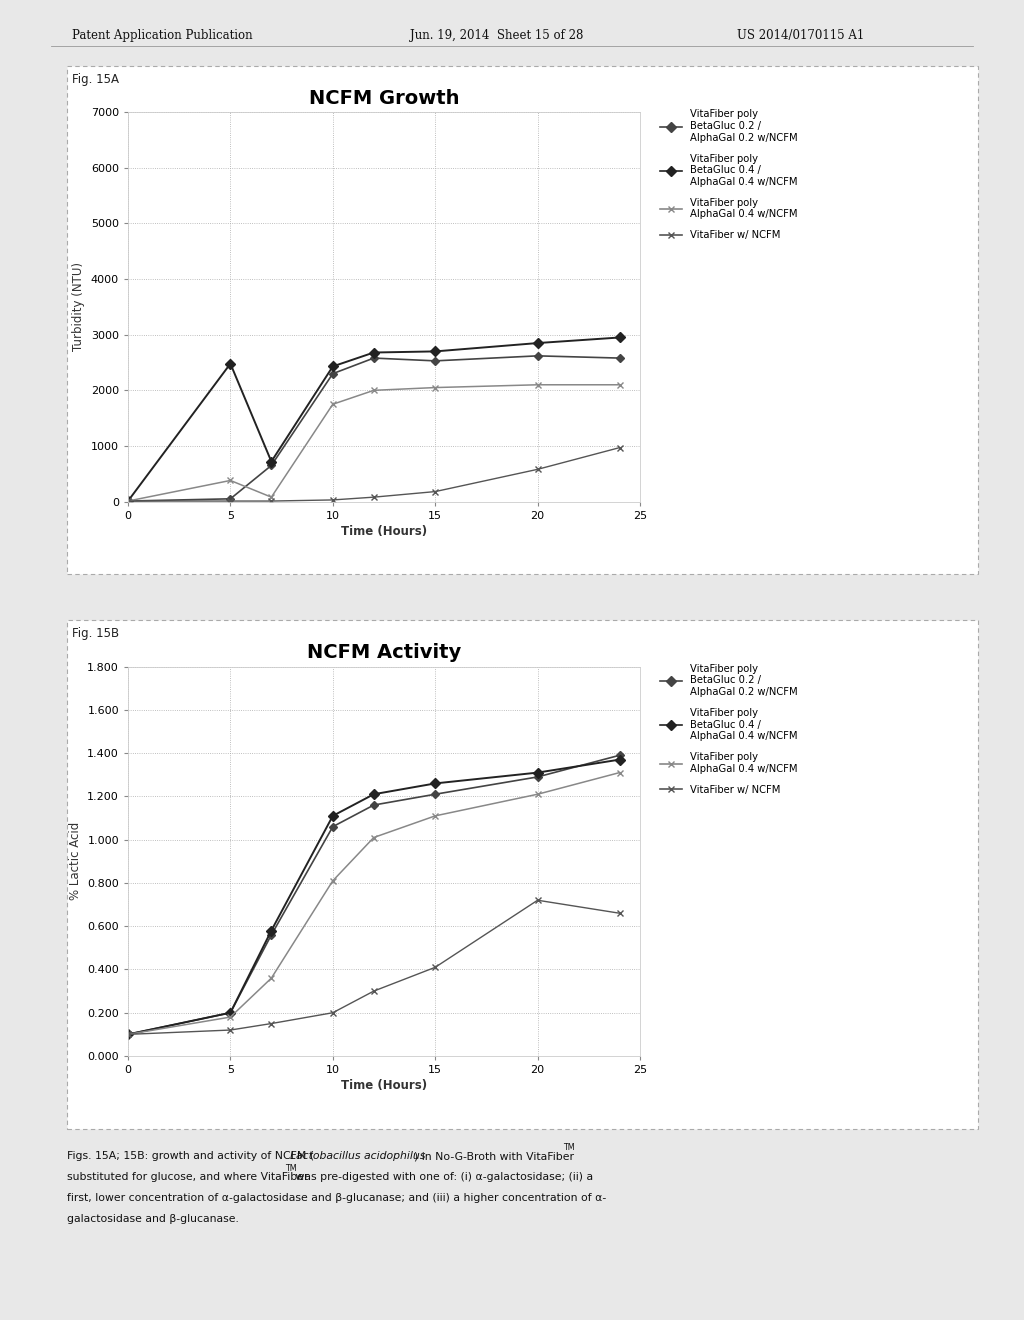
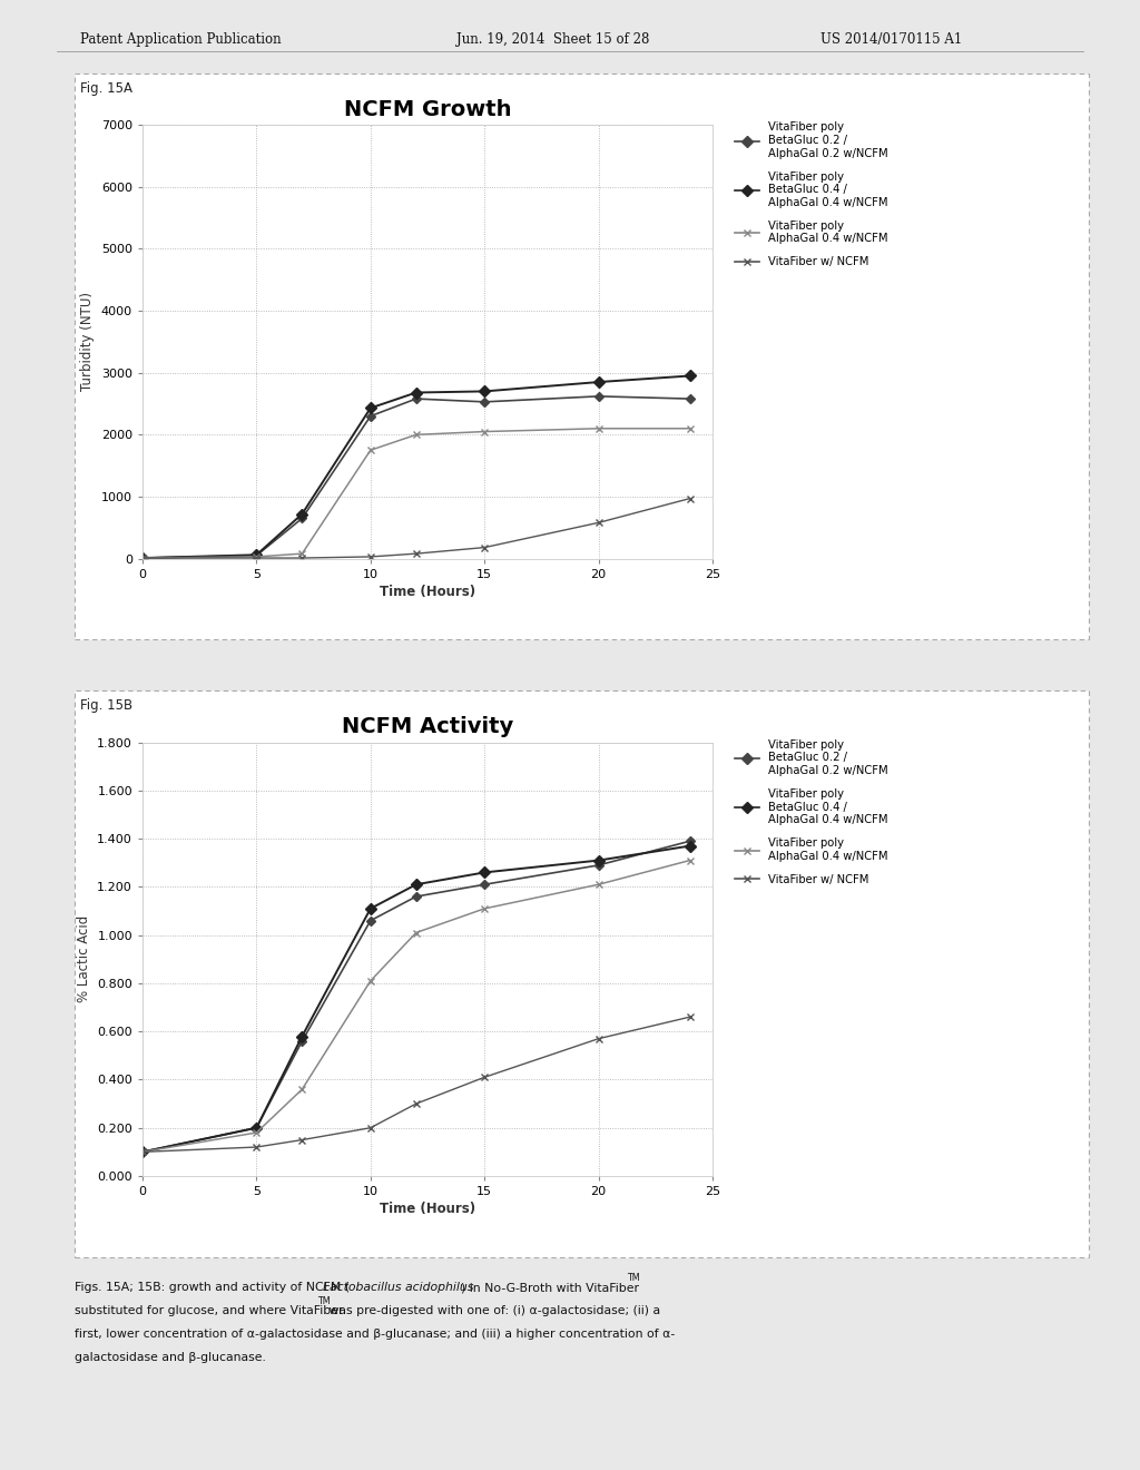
NCFM Growth/VitaFiber poly BetaGluc 0.4 / AlphaGal 0.4 w/NCFM/5: 2480 -> 60
NCFM Growth/VitaFiber poly AlphaGal 0.4 w/NCFM/5: 380 -> 30
NCFM Activity/VitaFiber w/ NCFM/20: 0.72 -> 0.57
